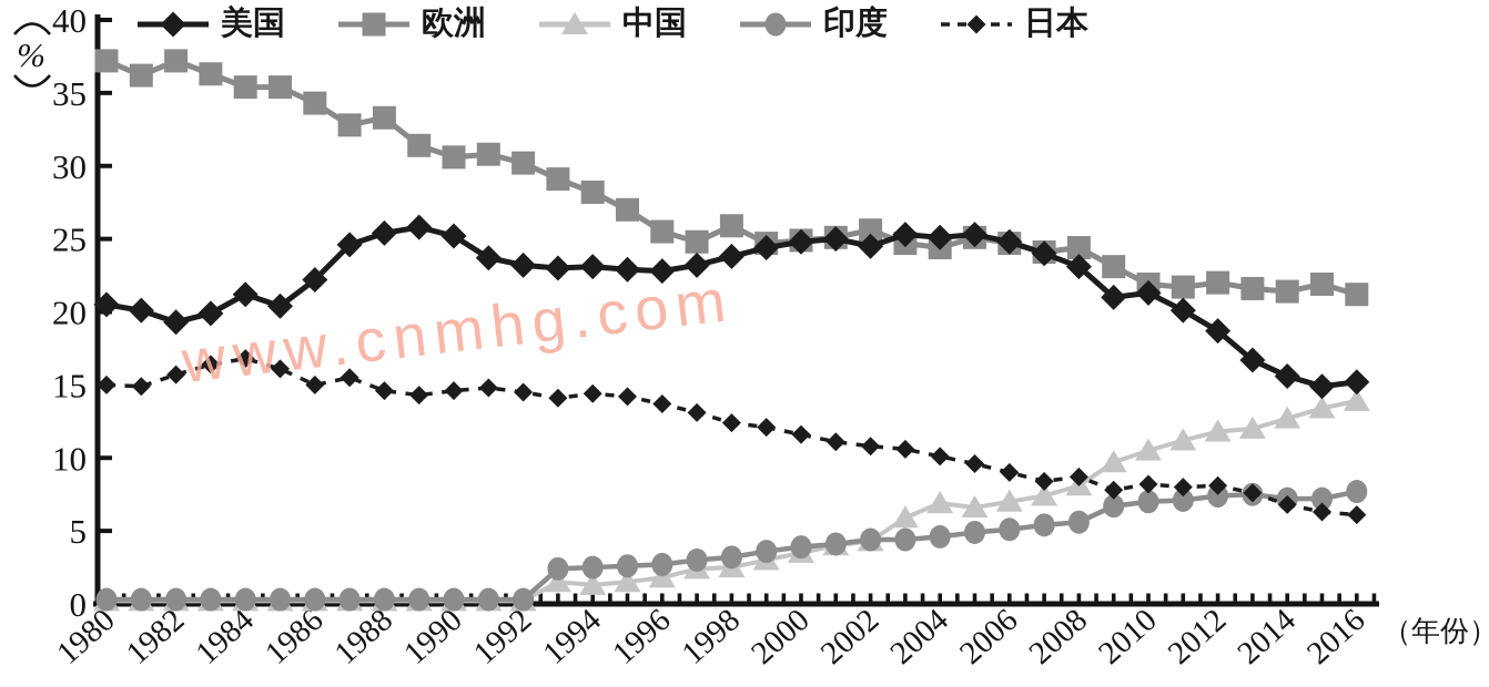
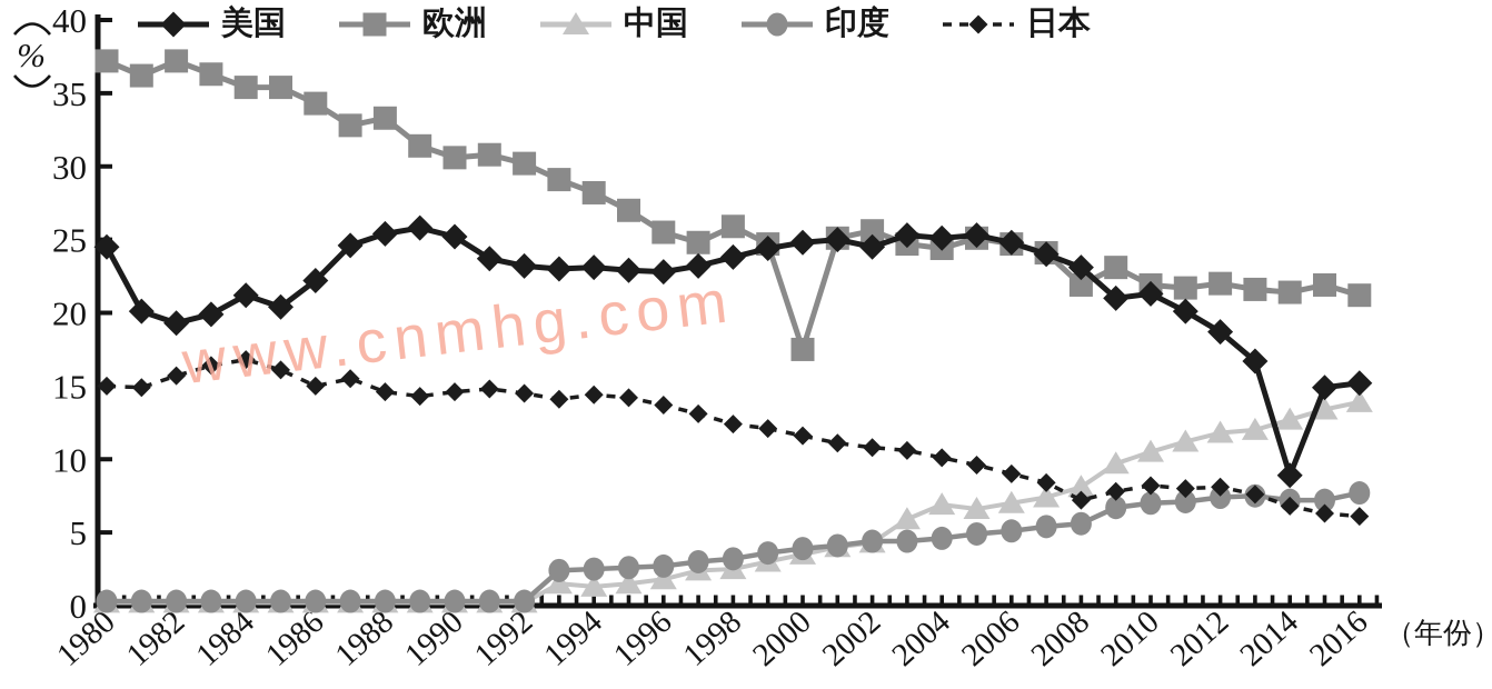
美国/1980: 20.5 -> 24.5
欧洲/2000: 24.9 -> 17.5
欧洲/2008: 24.4 -> 21.9
日本/2008: 8.7 -> 7.2
美国/2014: 15.6 -> 8.9
